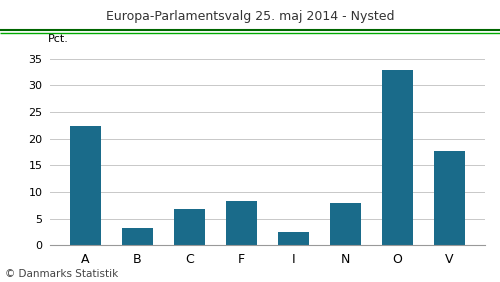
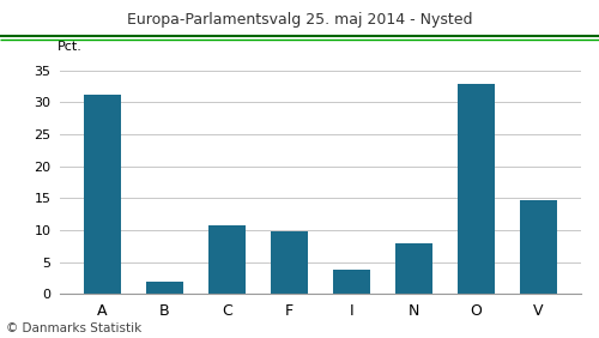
A: 22.3 -> 31.2
B: 3.2 -> 2.0
C: 6.8 -> 10.8
F: 8.3 -> 9.8
I: 2.5 -> 3.8
V: 17.6 -> 14.6
